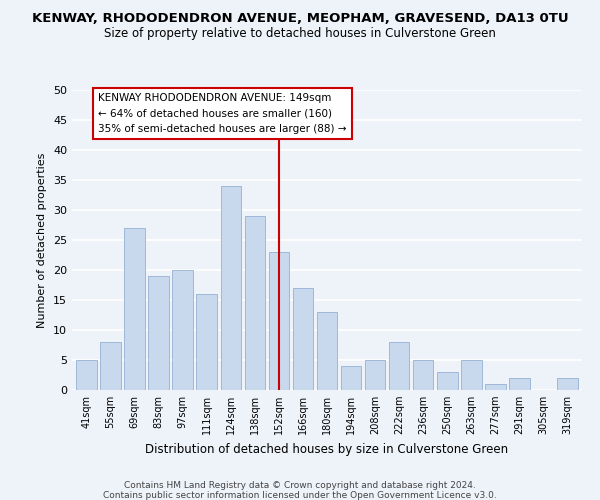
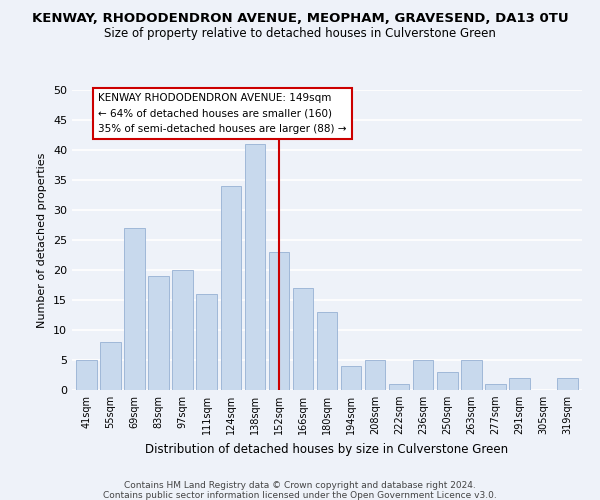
138sqm: 29 -> 41
222sqm: 8 -> 1
